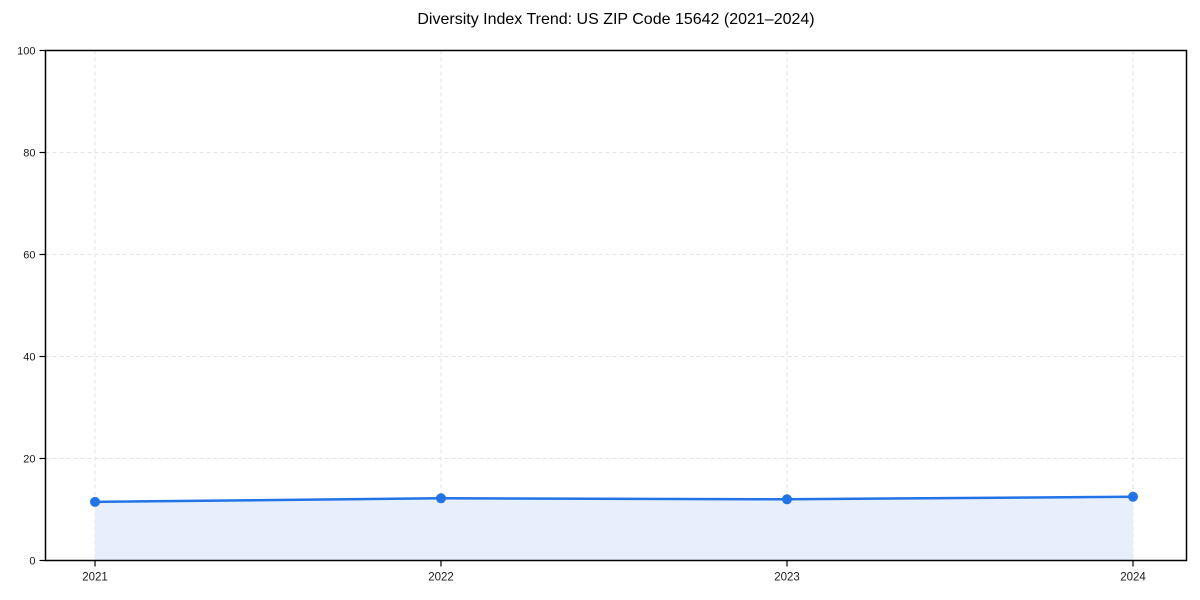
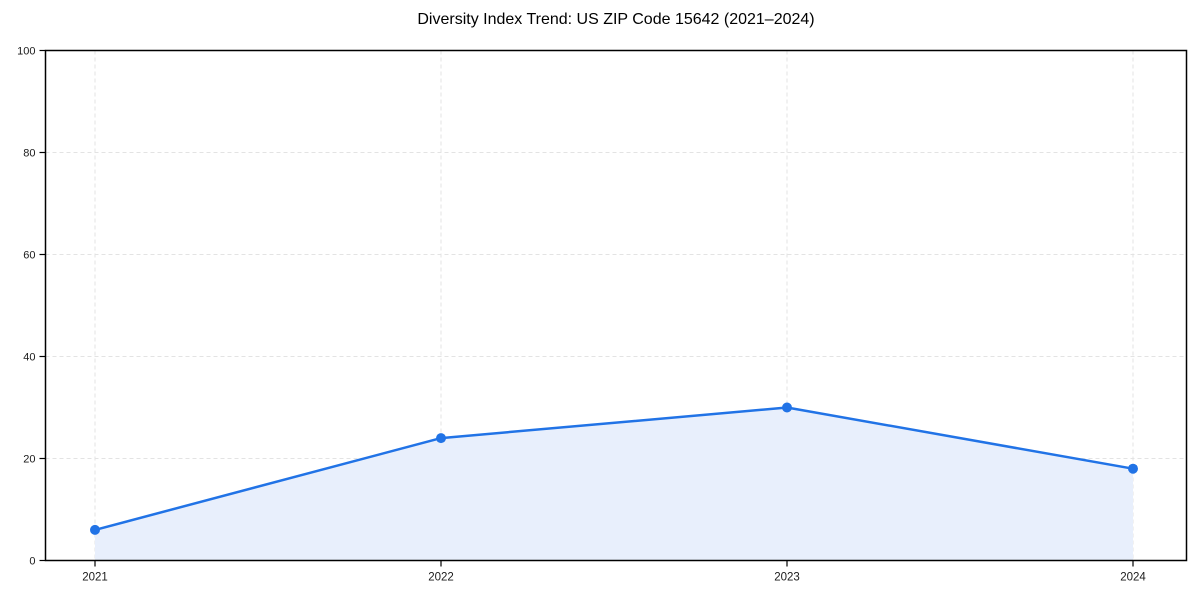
2021: 12 -> 6
2022: 12 -> 24
2023: 12 -> 30
2024: 12 -> 18
